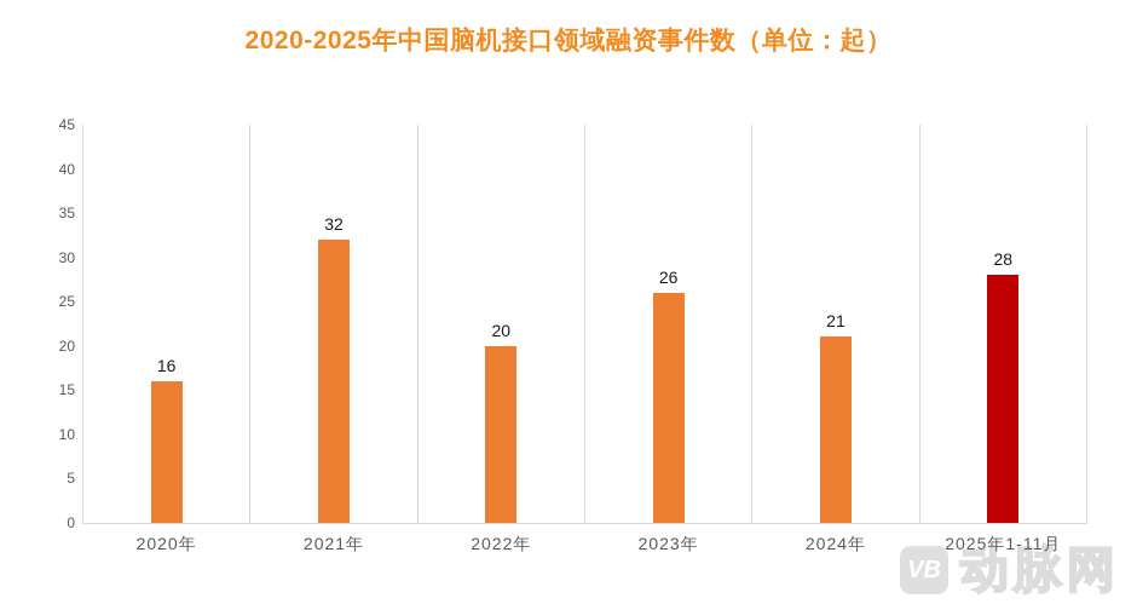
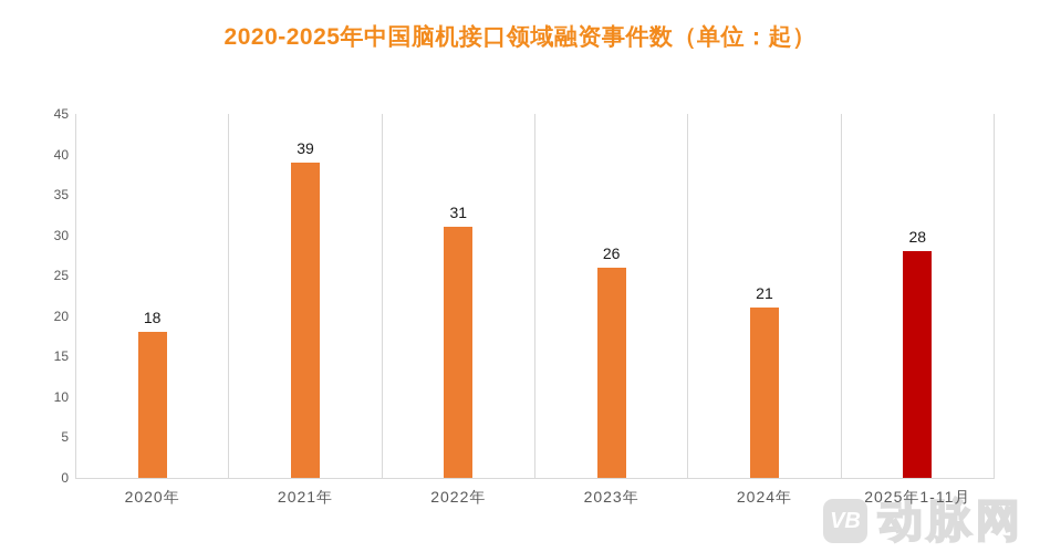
2020年: 16 -> 18
2021年: 32 -> 39
2022年: 20 -> 31
